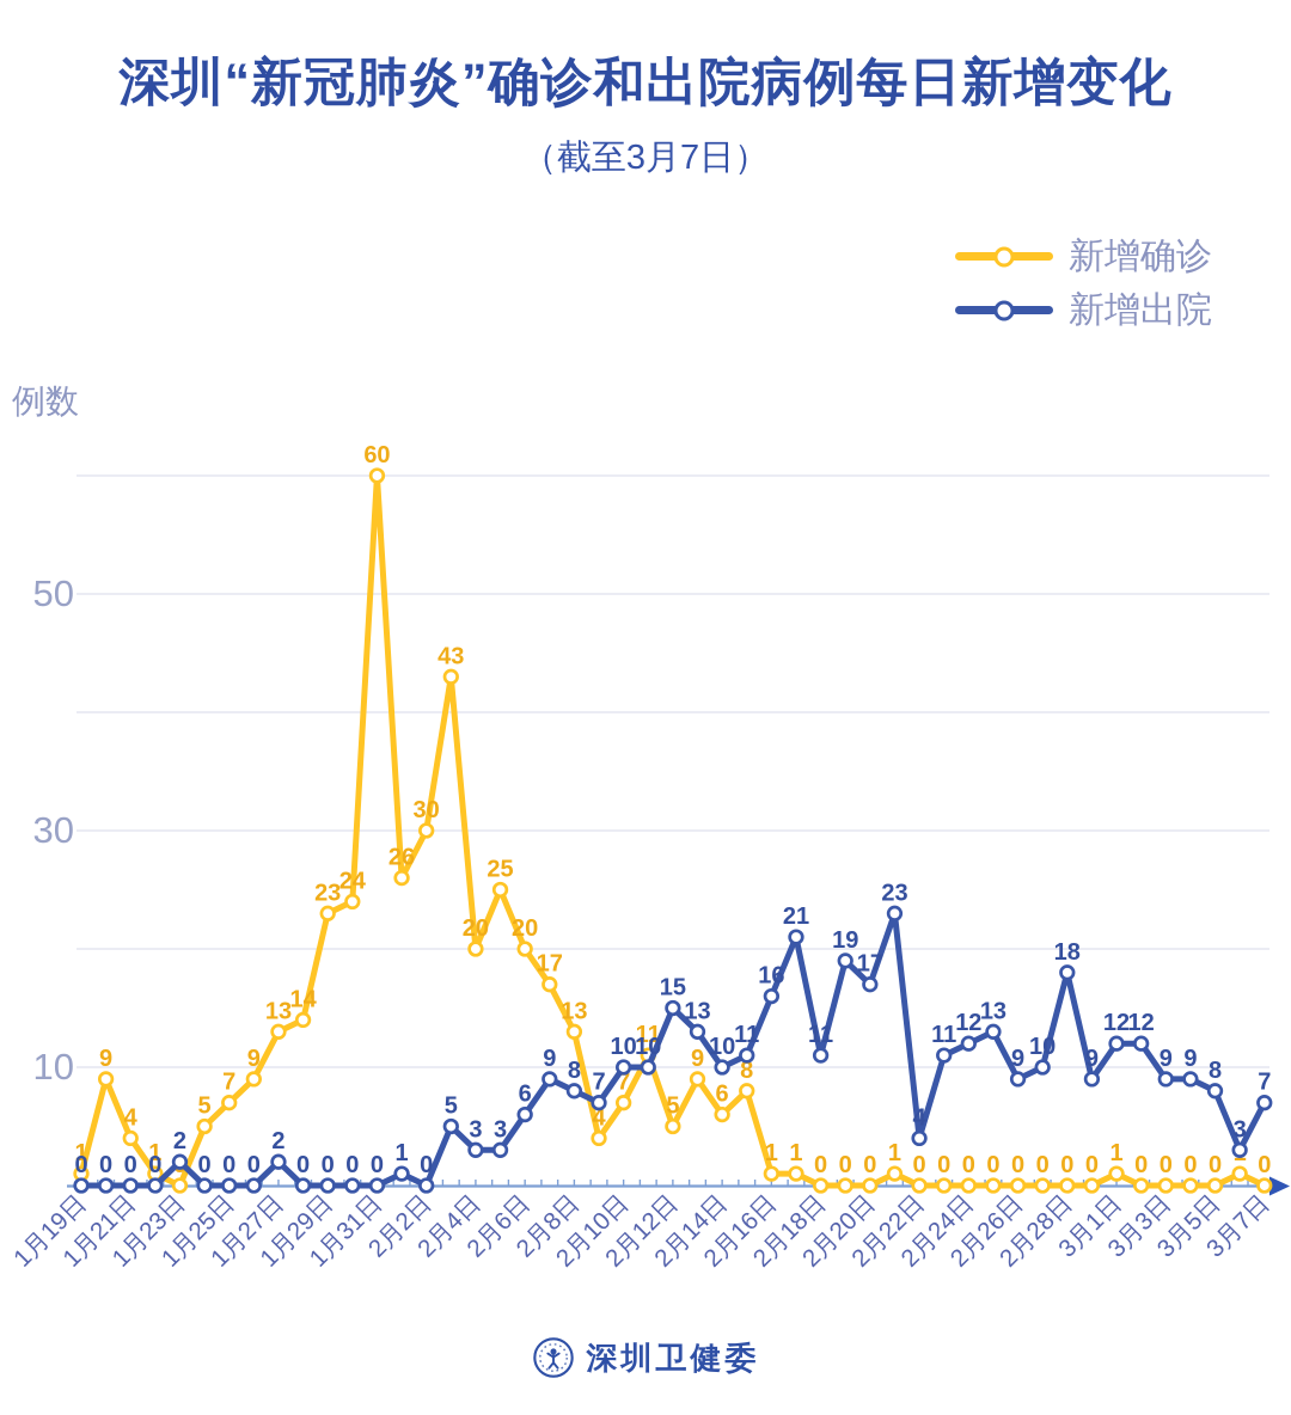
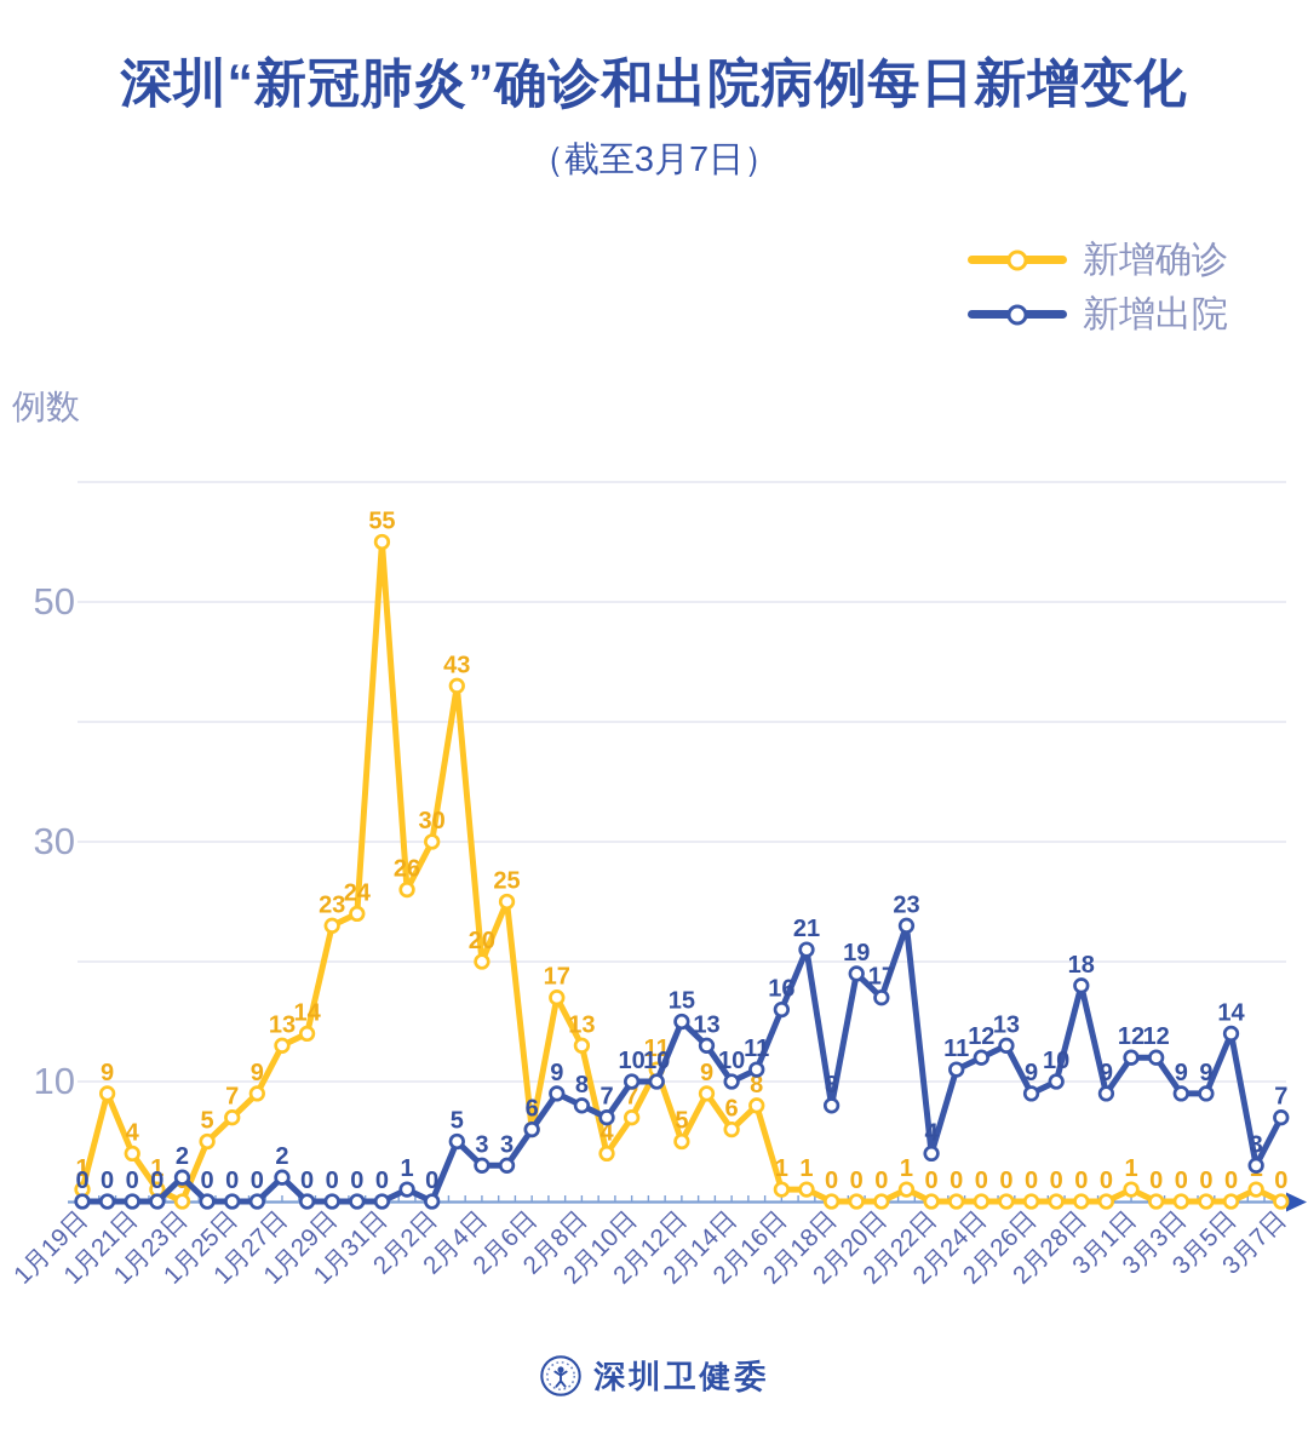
新增确诊/1月31日: 60 -> 55
新增确诊/2月6日: 20 -> 6
新增出院/2月18日: 11 -> 8
新增出院/3月5日: 8 -> 14
